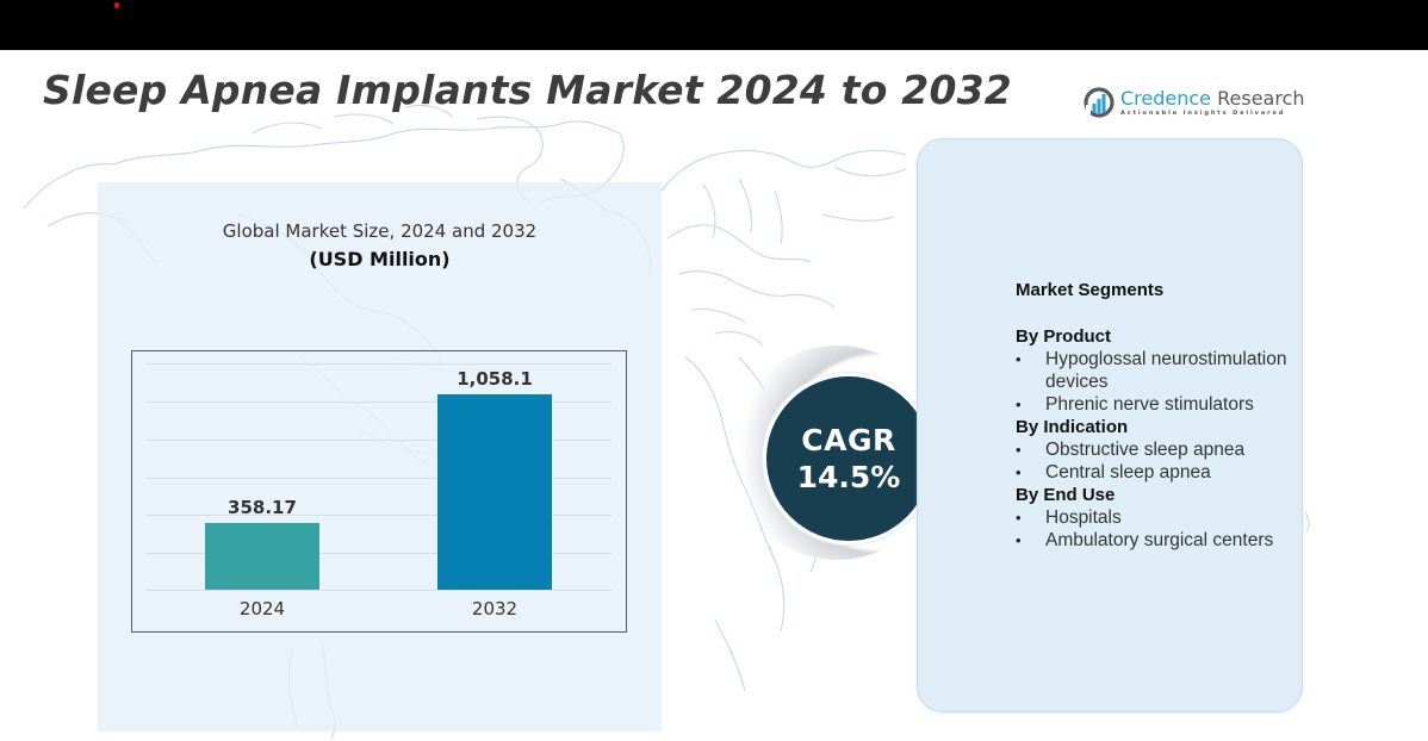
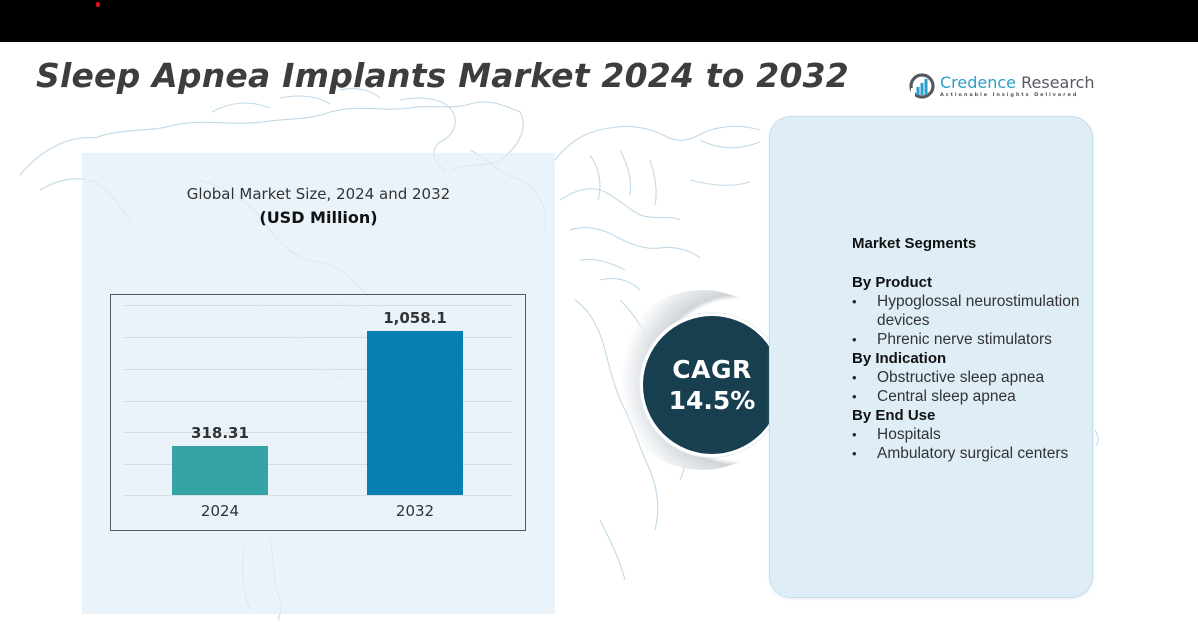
2024: 358.17 -> 318.31
